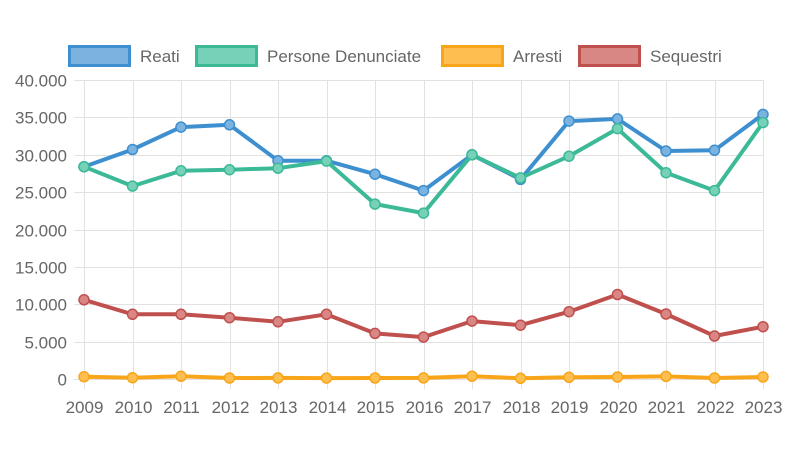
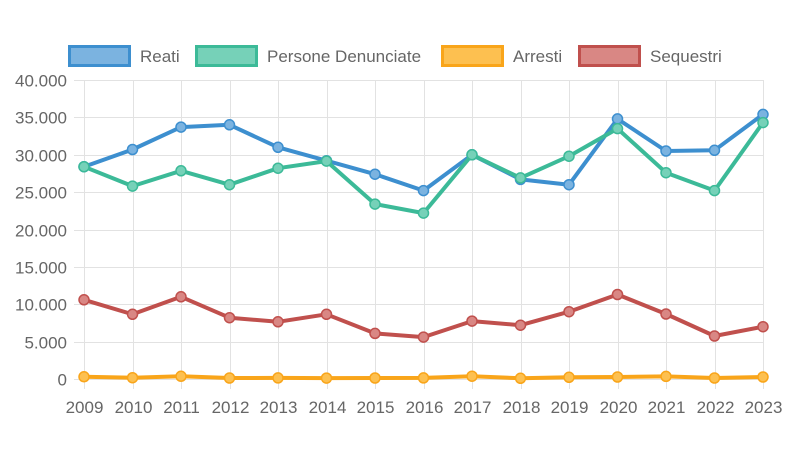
Sequestri/2011: 9000 -> 11000
Persone Denunciate/2012: 28000 -> 26000
Reati/2013: 29000 -> 31000
Reati/2019: 34000 -> 26000
